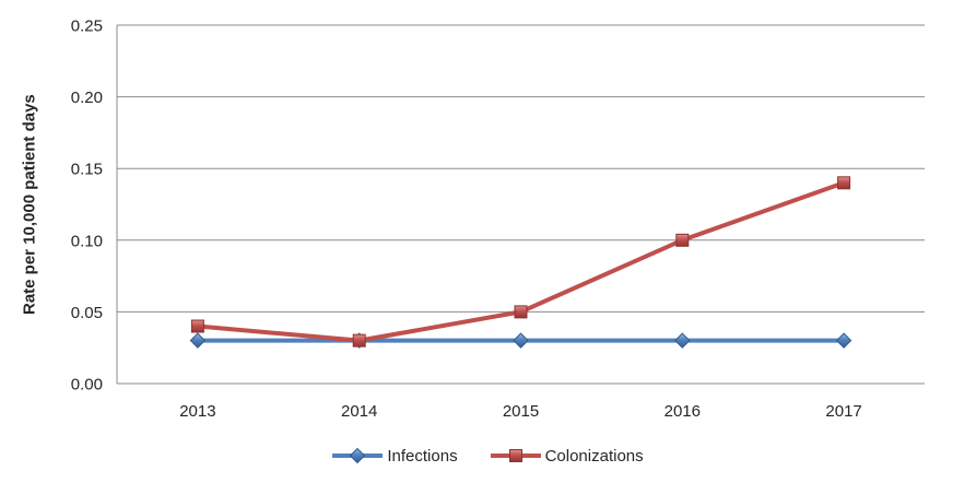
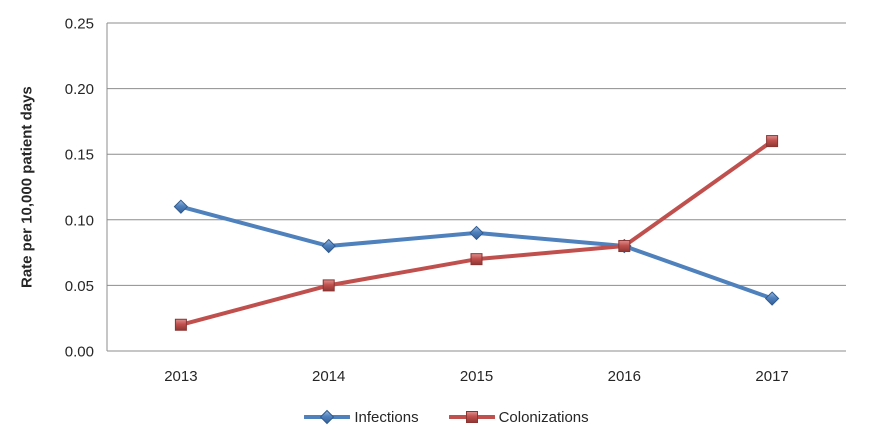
Infections/2013: 0.03 -> 0.11
Colonizations/2013: 0.04 -> 0.02
Infections/2014: 0.03 -> 0.08
Colonizations/2014: 0.03 -> 0.05
Infections/2015: 0.03 -> 0.09
Colonizations/2015: 0.05 -> 0.07
Infections/2016: 0.03 -> 0.08
Colonizations/2016: 0.10 -> 0.08
Infections/2017: 0.03 -> 0.04
Colonizations/2017: 0.14 -> 0.16
